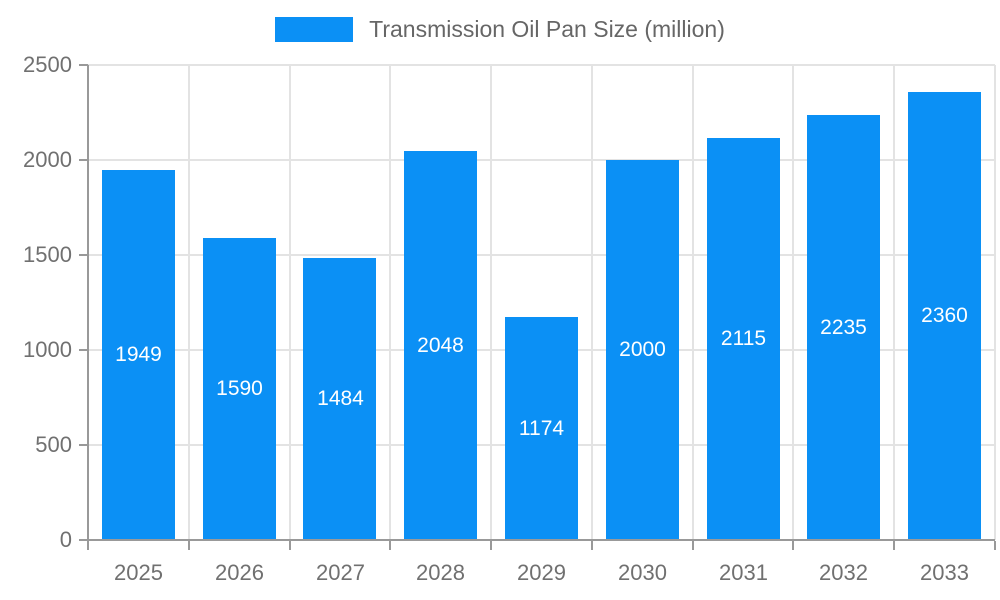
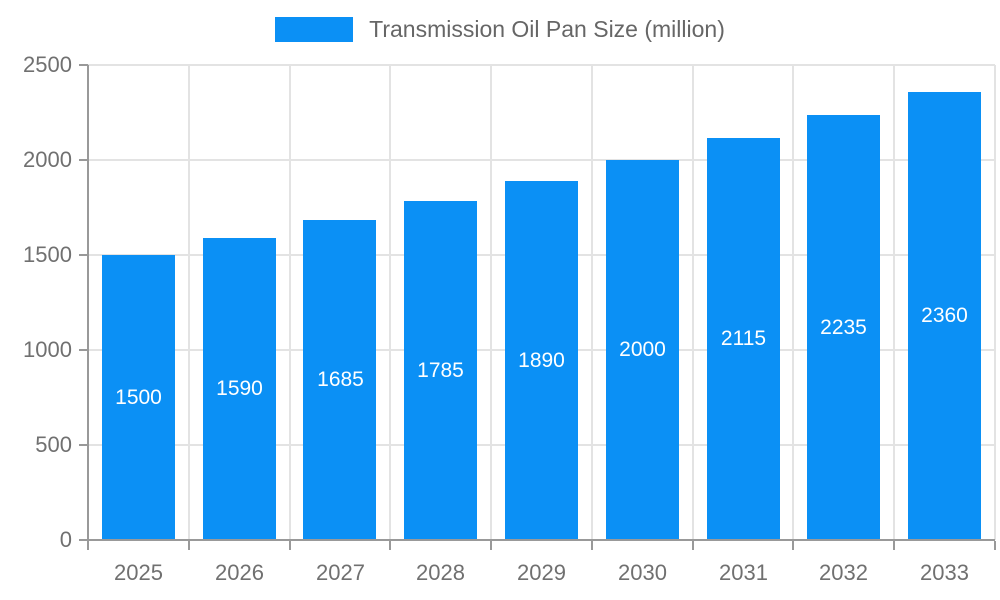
2025: 1949 -> 1500
2027: 1484 -> 1685
2028: 2048 -> 1785
2029: 1174 -> 1890
